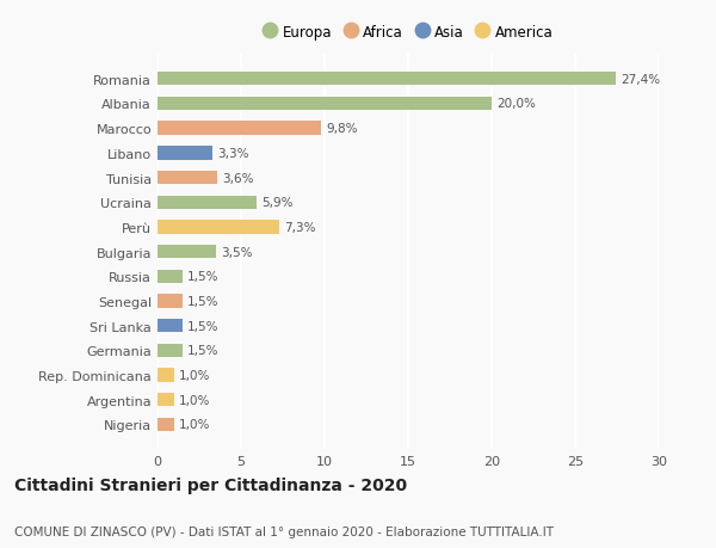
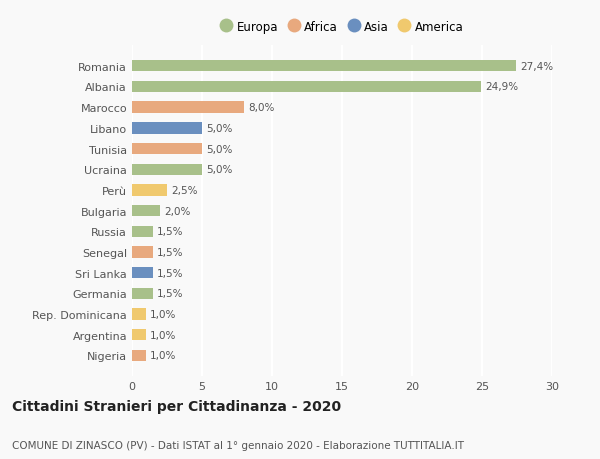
Albania: 20,0% -> 24,9%
Marocco: 9,8% -> 8,0%
Libano: 3,3% -> 5,0%
Tunisia: 3,6% -> 5,0%
Ucraina: 5,9% -> 5,0%
Perù: 7,3% -> 2,5%
Bulgaria: 3,5% -> 2,0%
